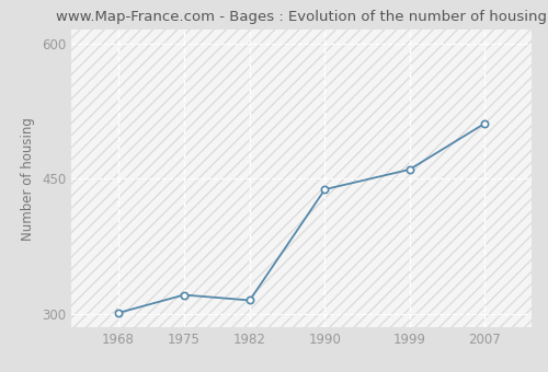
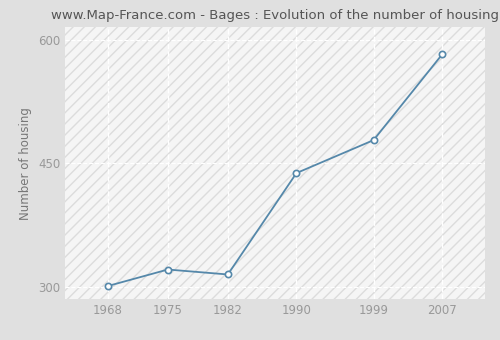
1999: 460 -> 478
2007: 511 -> 582
